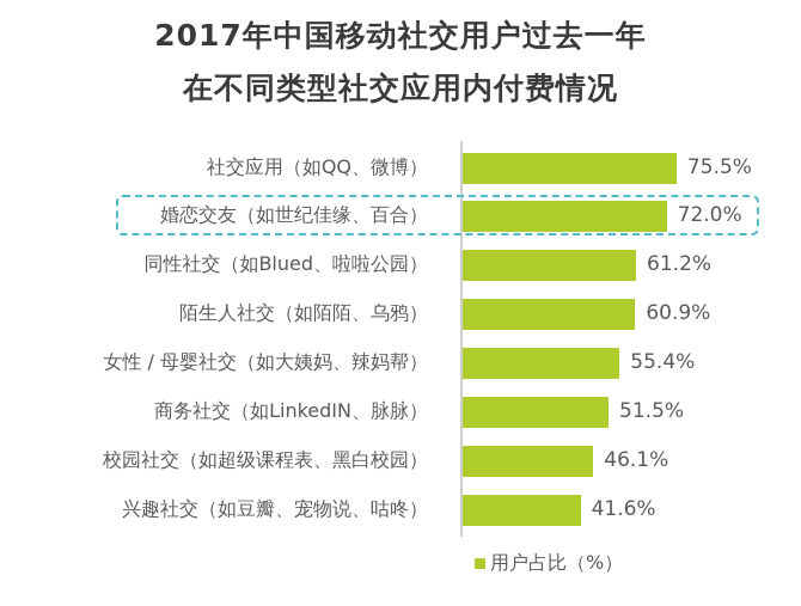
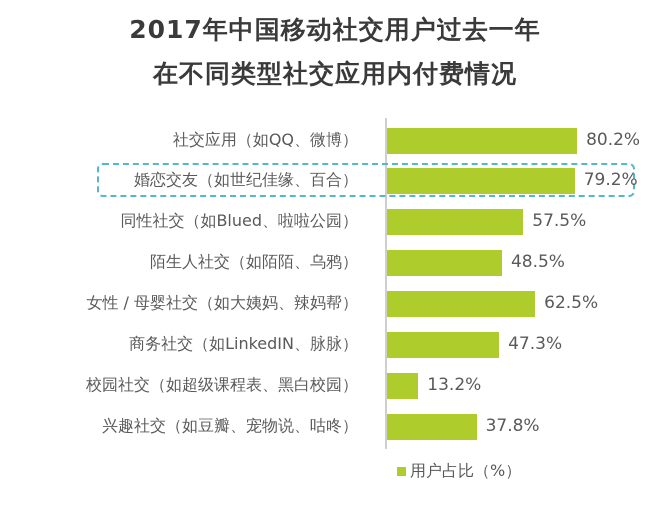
社交应用（如QQ、微博）: 75.5% -> 80.2%
婚恋交友（如世纪佳缘、百合）: 72.0% -> 79.2%
同性社交（如Blued、啦啦公园）: 61.2% -> 57.5%
陌生人社交（如陌陌、乌鸦）: 60.9% -> 48.5%
女性 / 母婴社交（如大姨妈、辣妈帮）: 55.4% -> 62.5%
商务社交（如LinkedIN、脉脉）: 51.5% -> 47.3%
校园社交（如超级课程表、黑白校园）: 46.1% -> 13.2%
兴趣社交（如豆瓣、宠物说、咕咚）: 41.6% -> 37.8%
